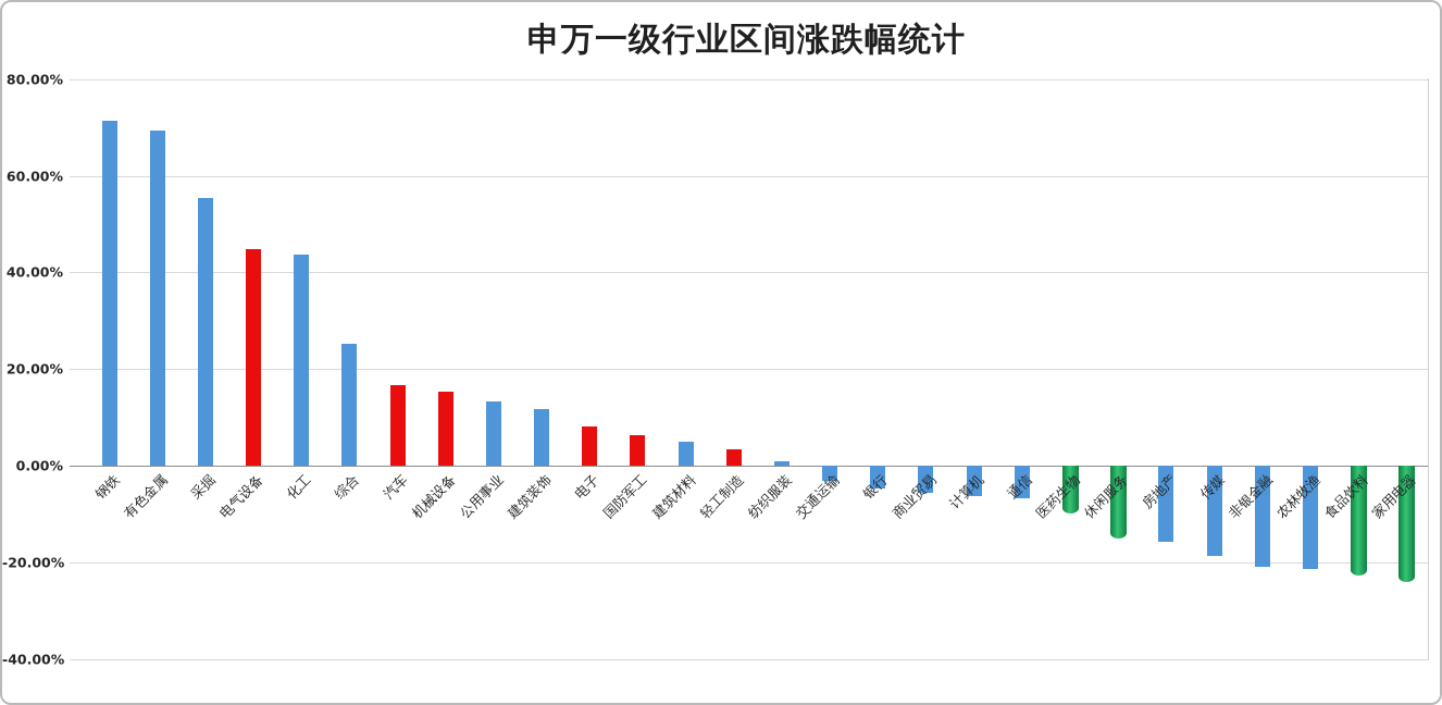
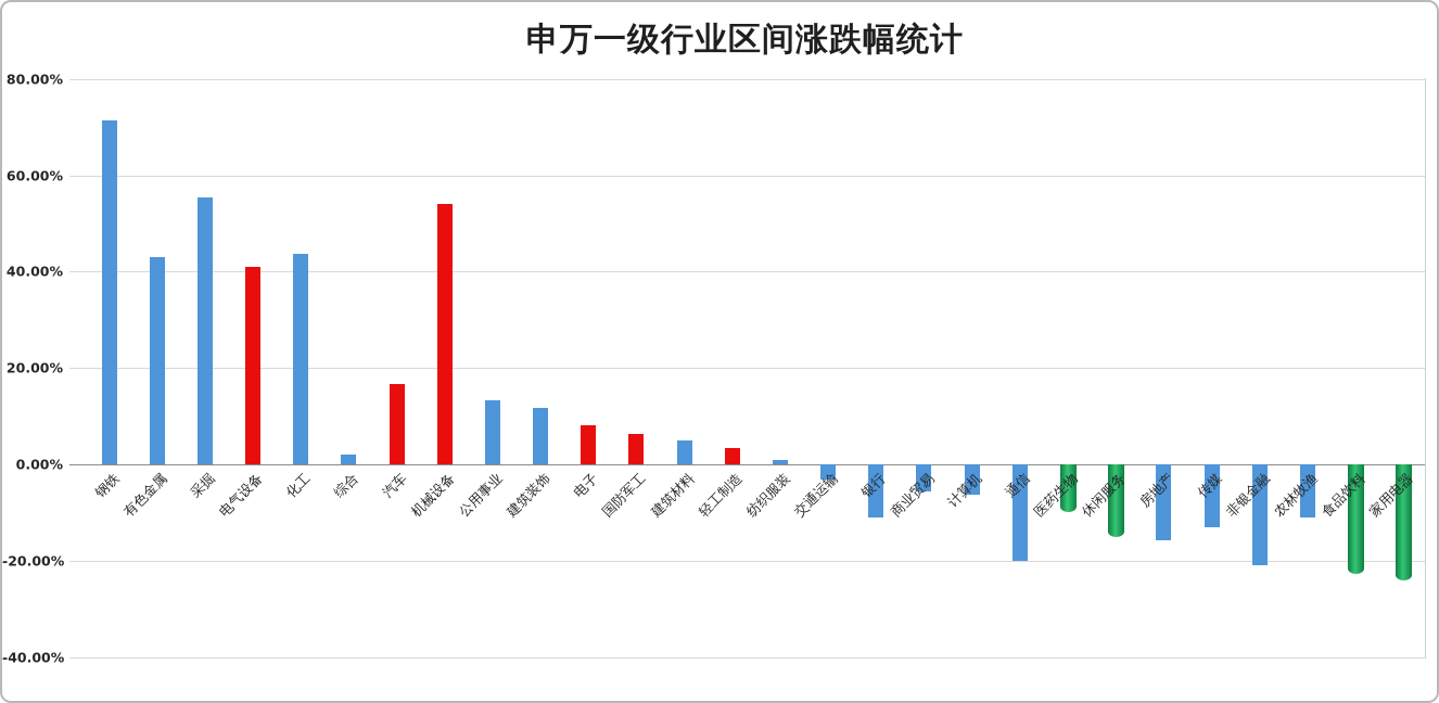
有色金属: 69% -> 43%
电气设备: 45% -> 41%
综合: 25% -> 2%
机械设备: 15% -> 54%
银行: -5% -> -11%
通信: -7% -> -20%
传媒: -19% -> -13%
农林牧渔: -22% -> -11%
